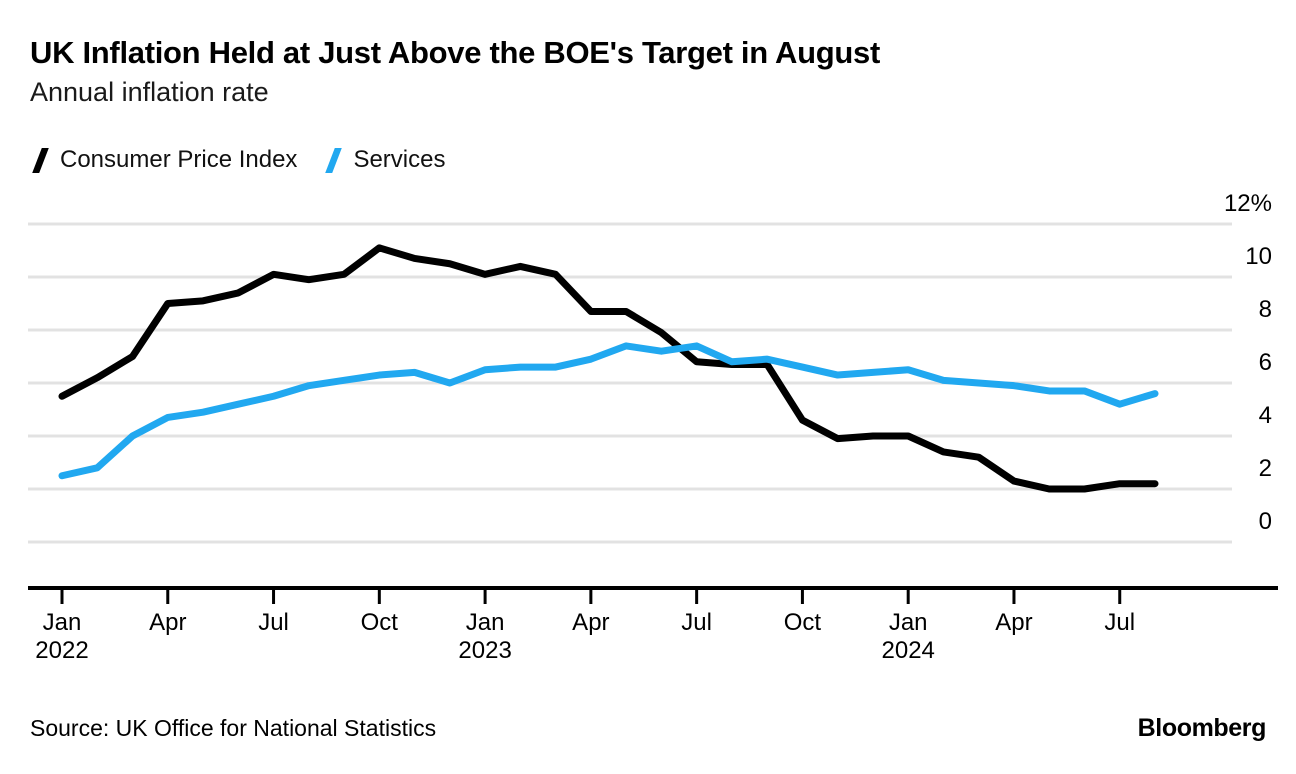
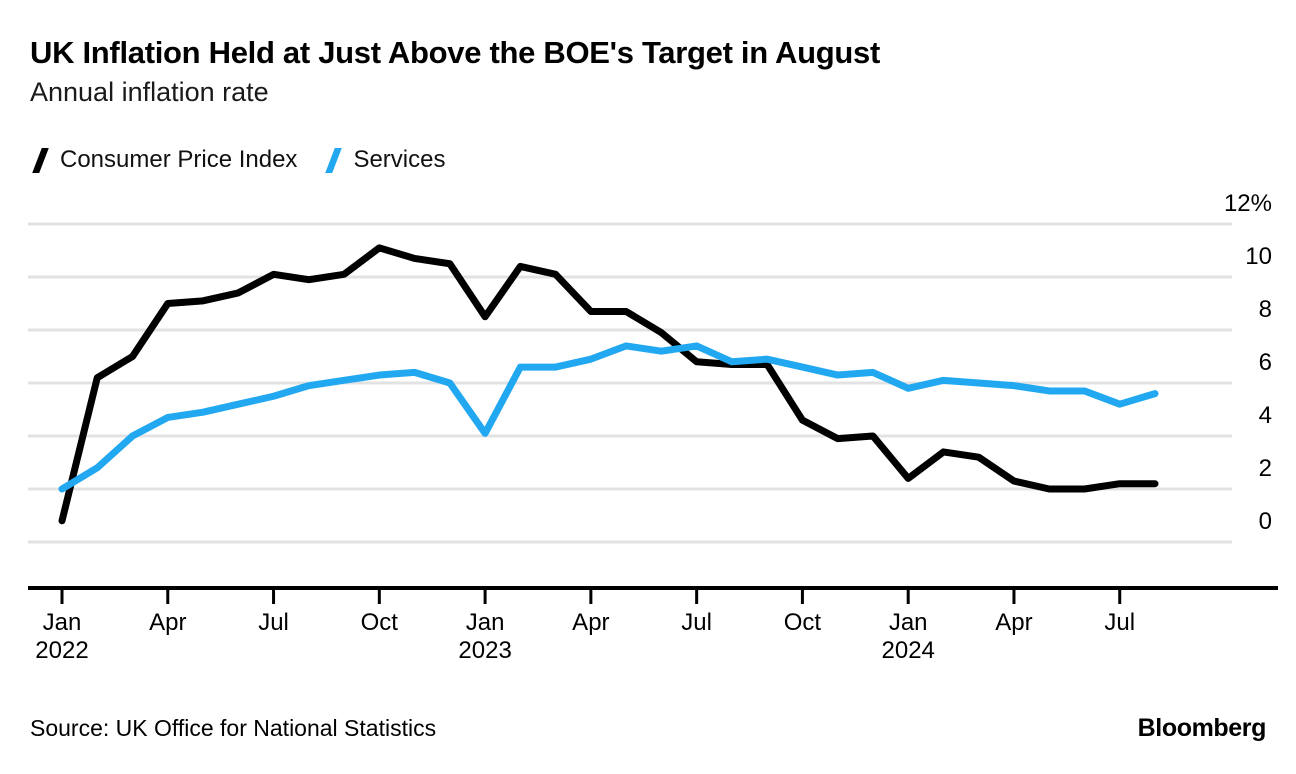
Consumer Price Index/Jan 2022: 5.5% -> 0.8%
Services/Jan 2022: 2.5% -> 2.0%
Consumer Price Index/Jan 2023: 10.1% -> 8.5%
Services/Jan 2023: 6.5% -> 4.1%
Consumer Price Index/Jan 2024: 4.0% -> 2.4%
Services/Jan 2024: 6.5% -> 5.8%
